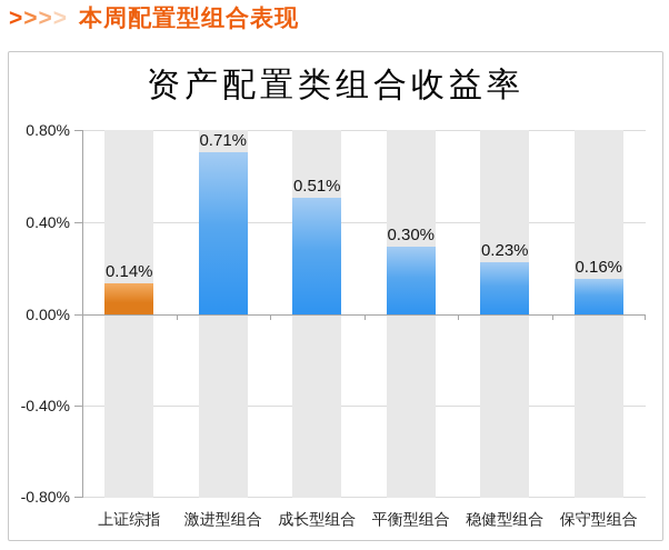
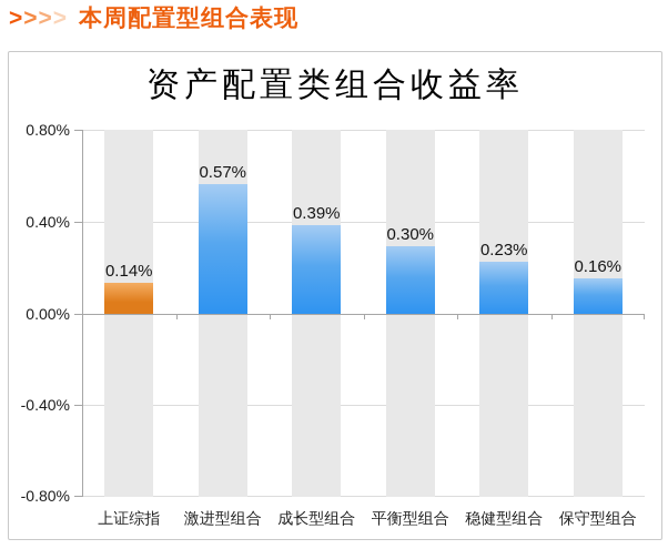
激进型组合: 0.71% -> 0.57%
成长型组合: 0.51% -> 0.39%
